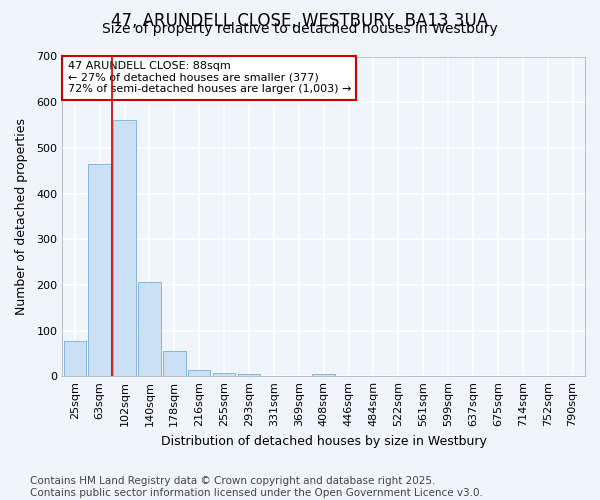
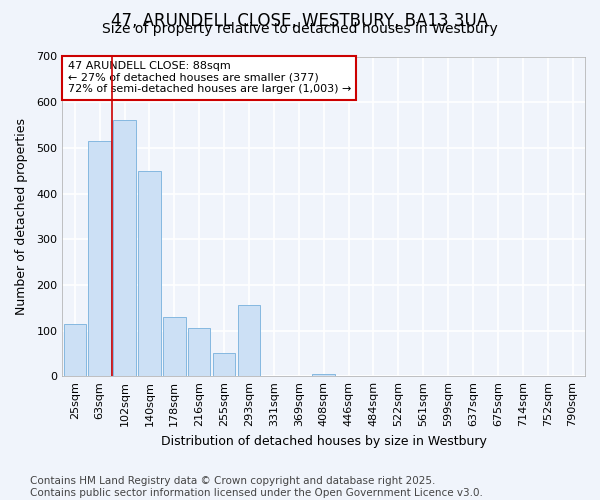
25sqm: 78 -> 115
63sqm: 465 -> 515
140sqm: 207 -> 450
178sqm: 55 -> 130
216sqm: 14 -> 105
255sqm: 8 -> 50
293sqm: 4 -> 155
